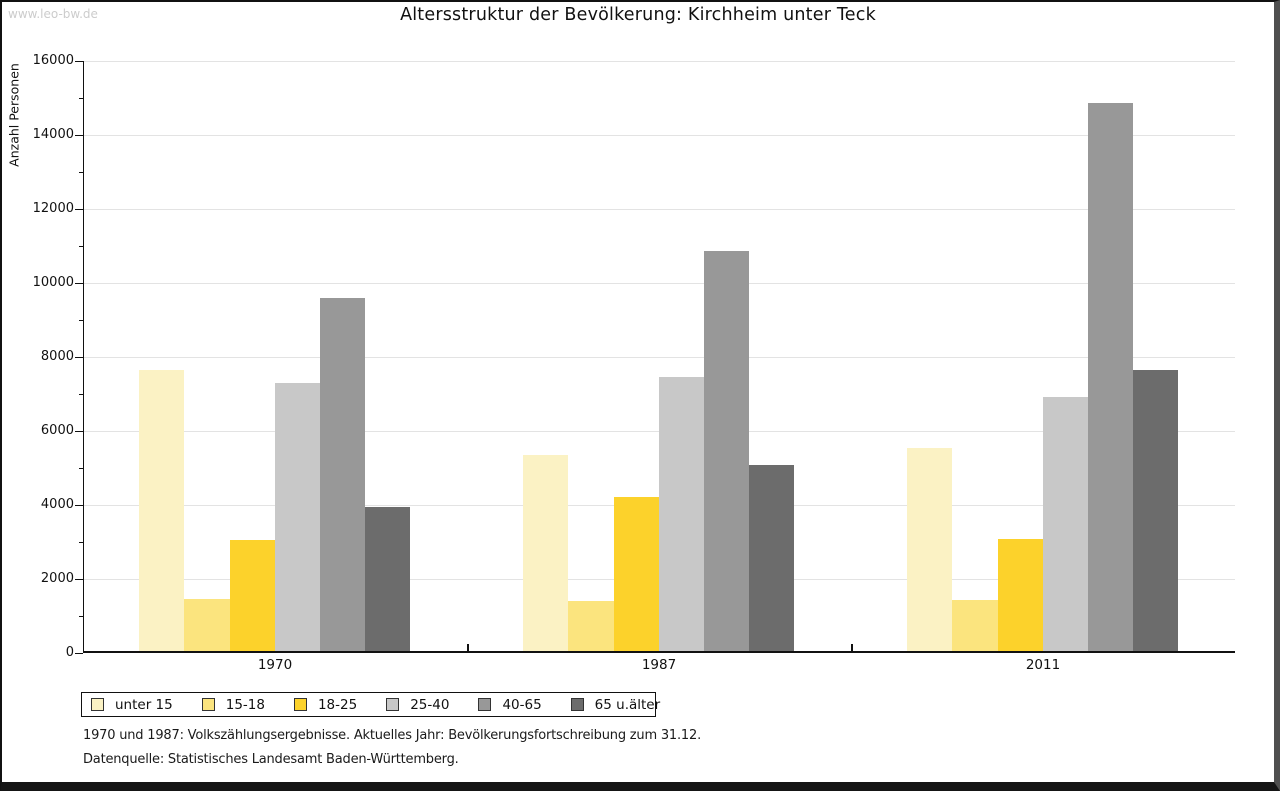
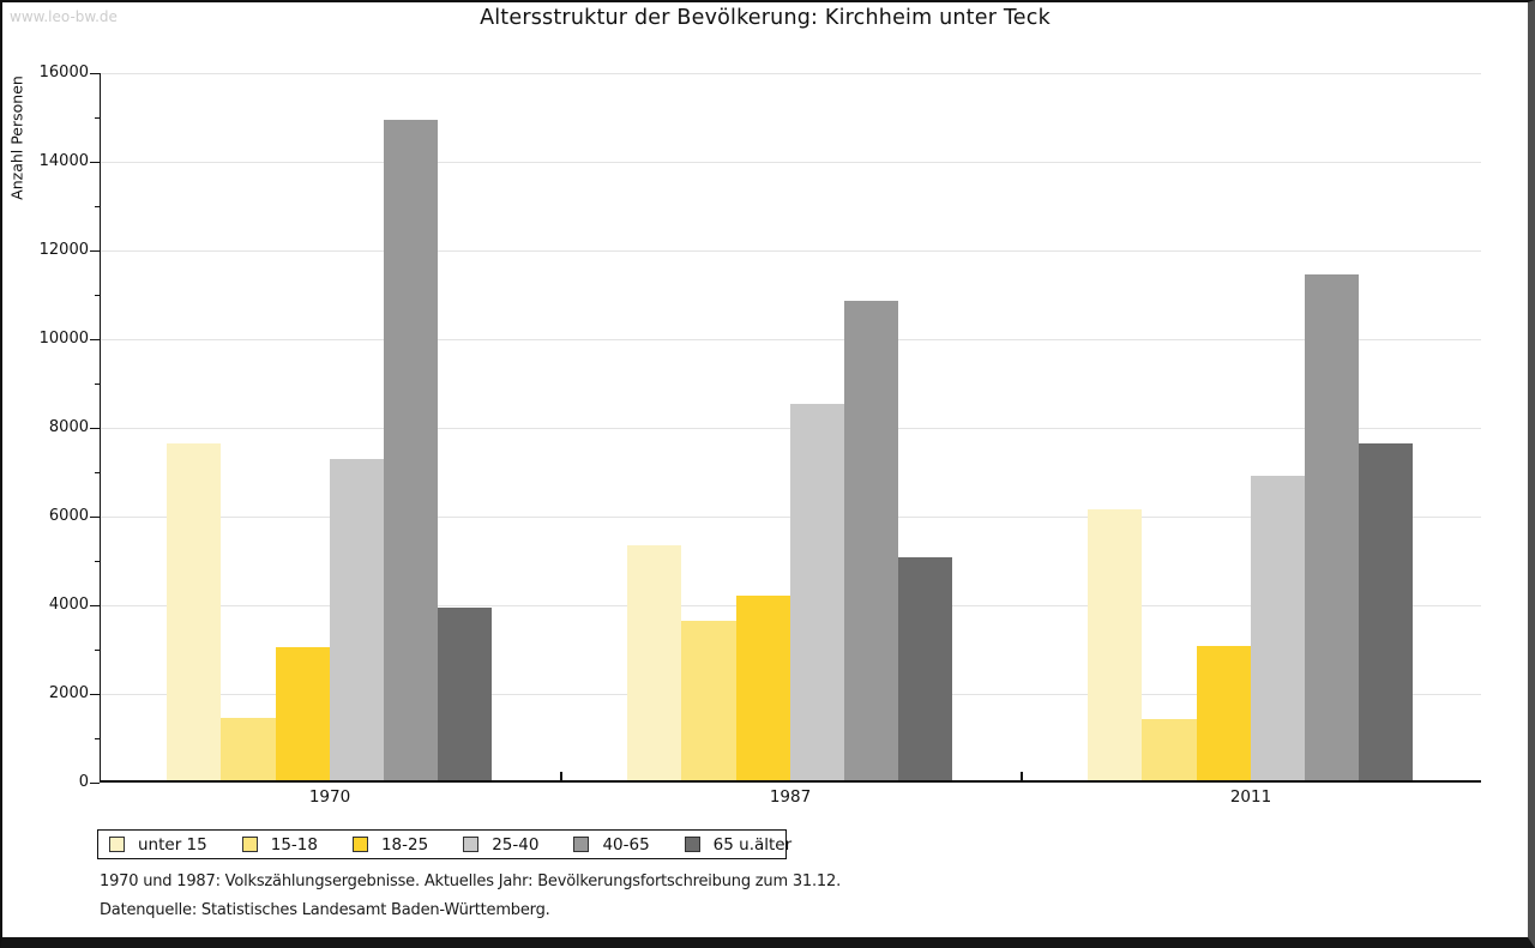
40-65/1970: 9600 -> 14900
15-18/1987: 1300 -> 3600
25-40/1987: 7400 -> 8500
unter 15/2011: 5500 -> 6100
40-65/2011: 14800 -> 11400
